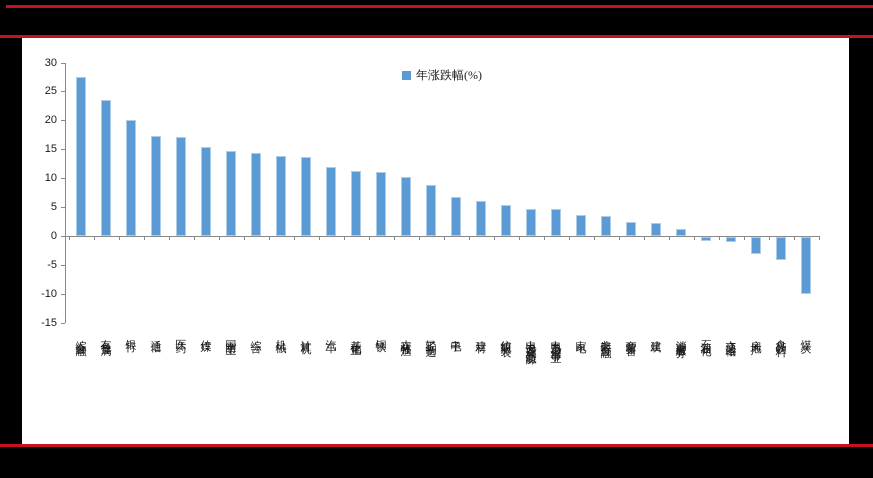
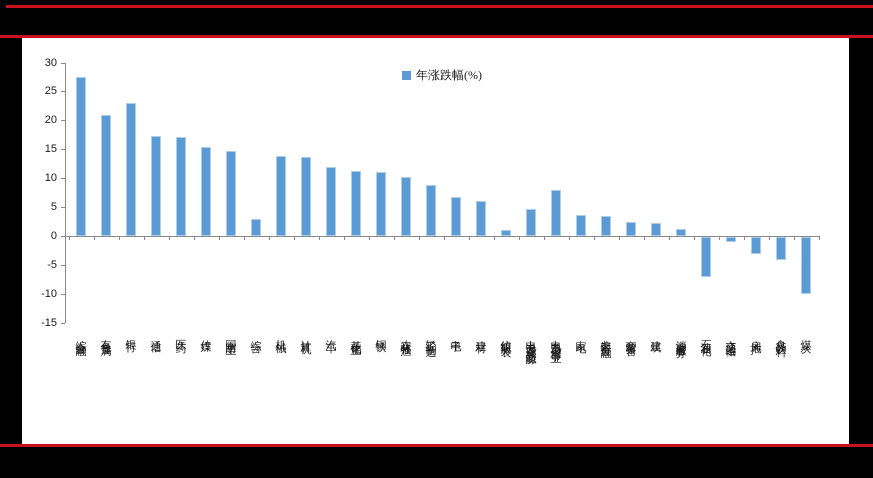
有色金属: 24 -> 21
银行: 20 -> 23
综合: 14 -> 3
纺织服装: 5 -> 1
电力及公用事业: 5 -> 8
石油石化: -1 -> -7
